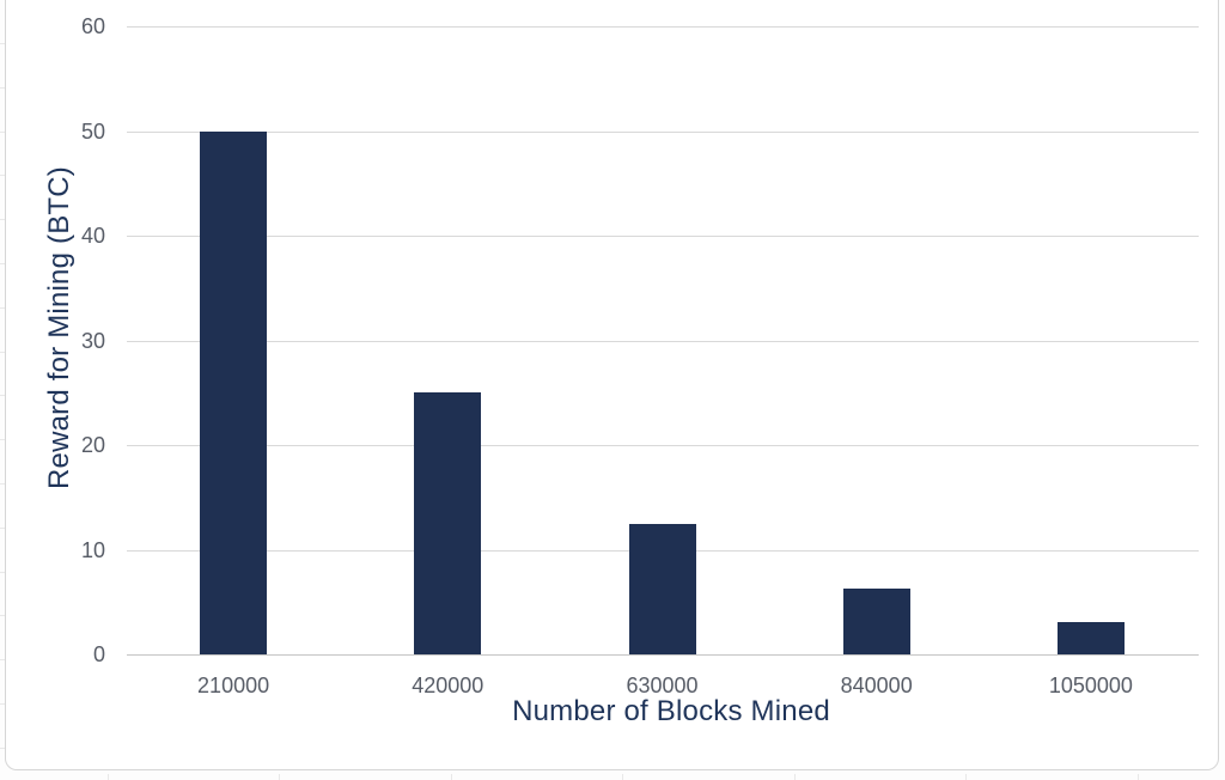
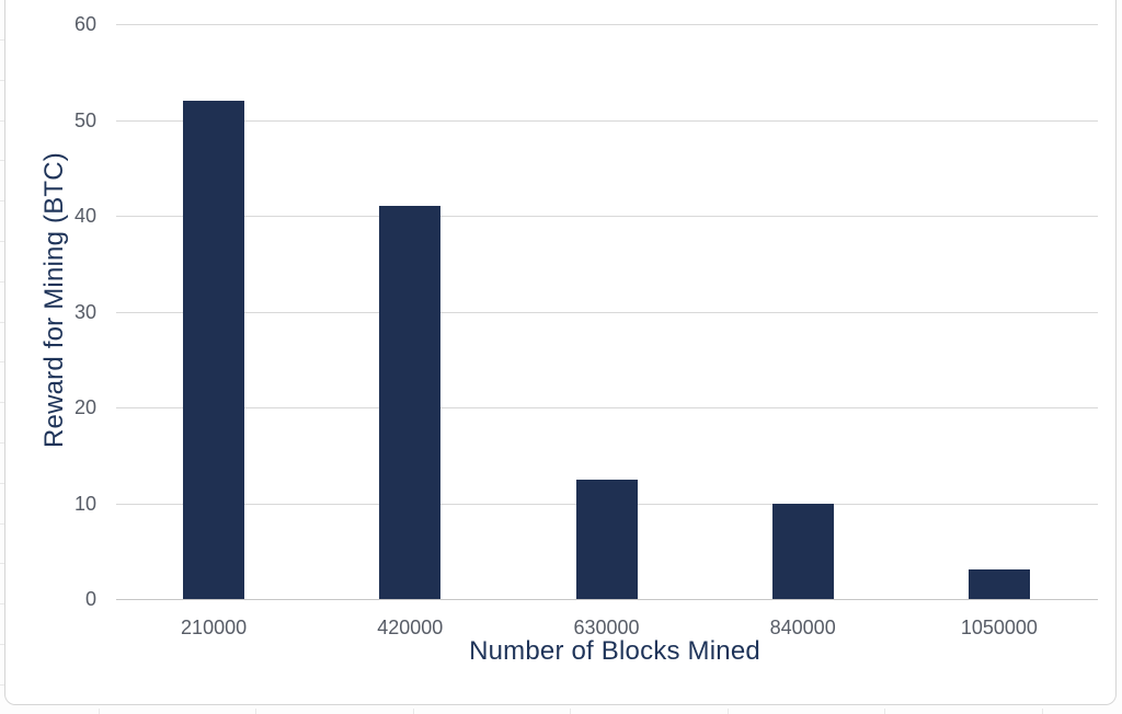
210000: 50 -> 52
420000: 25 -> 41
840000: 6 -> 10
